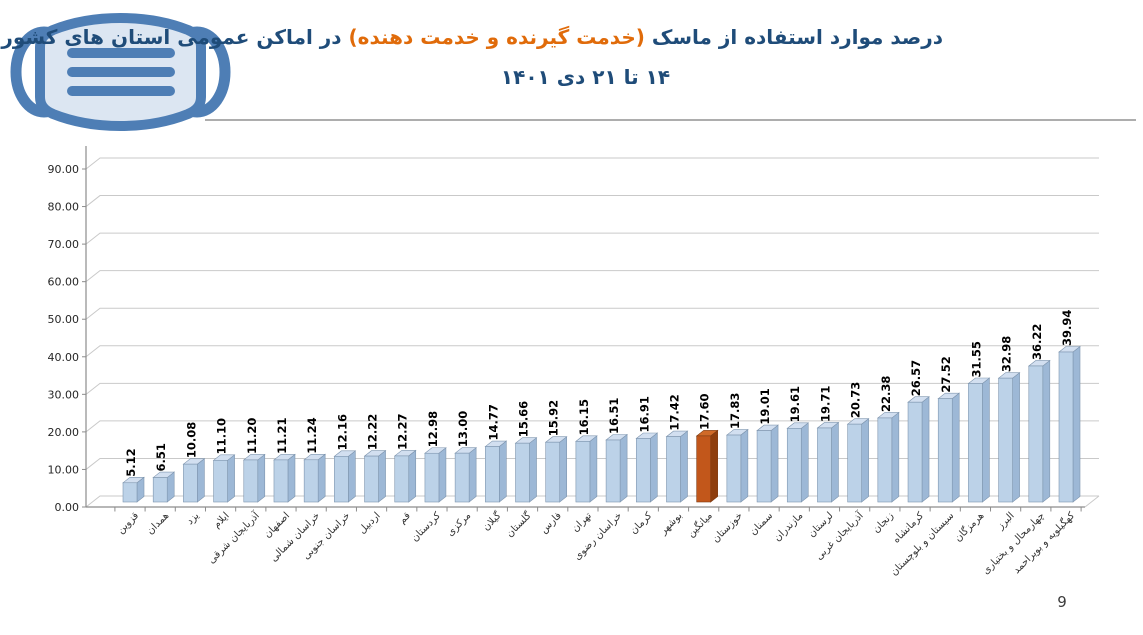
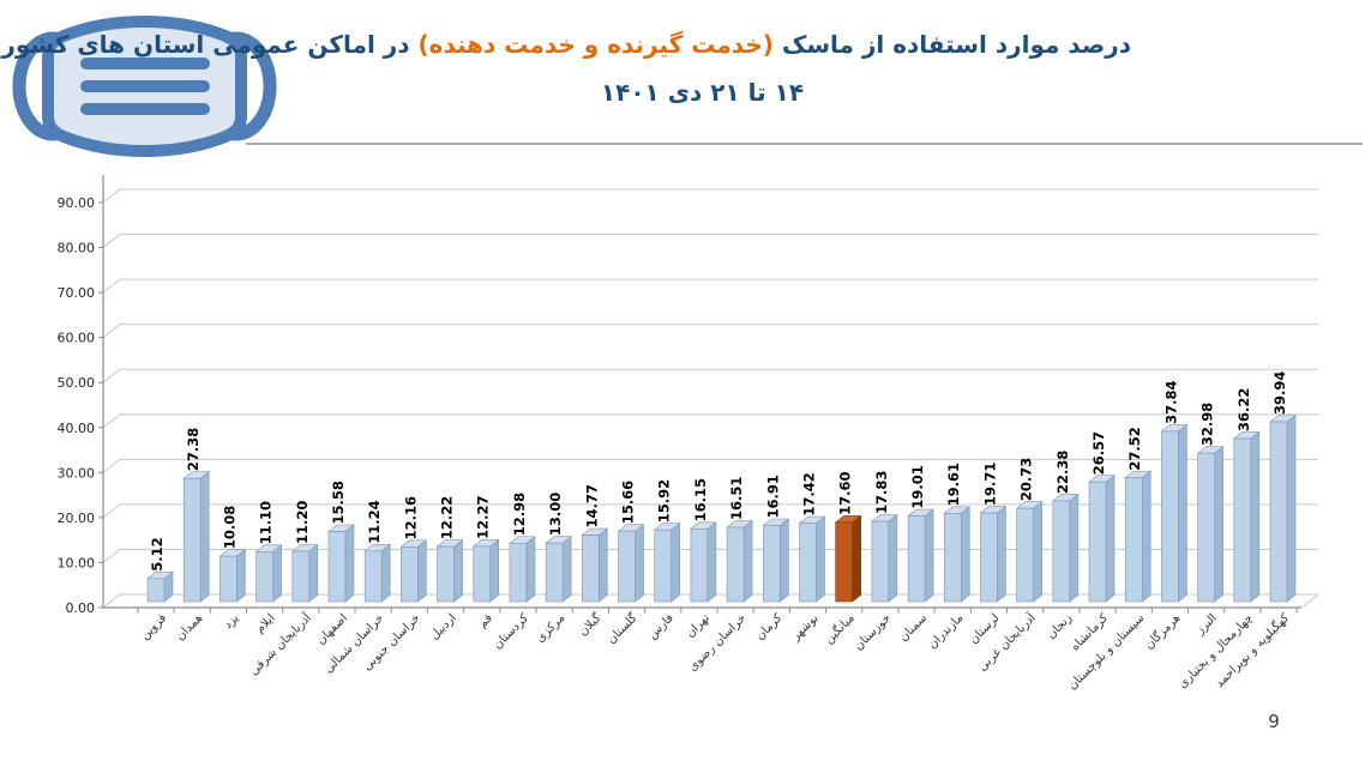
همدان: 6.51 -> 27.38
اصفهان: 11.21 -> 15.58
هرمزگان: 31.55 -> 37.84
